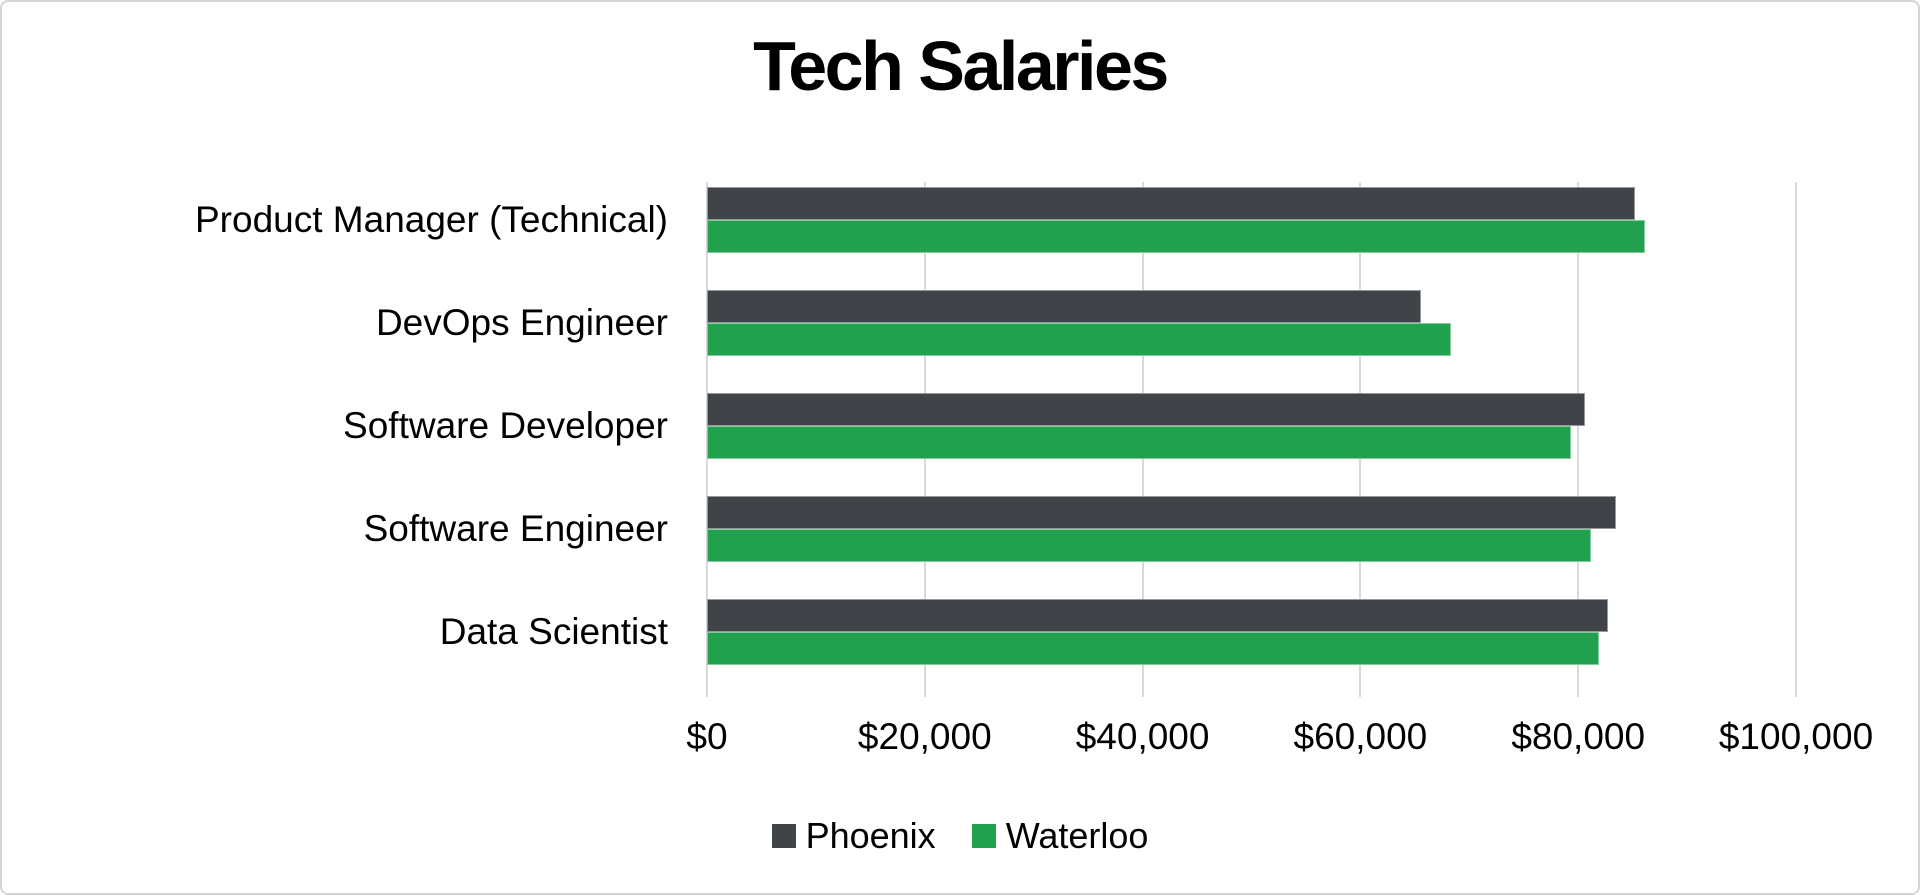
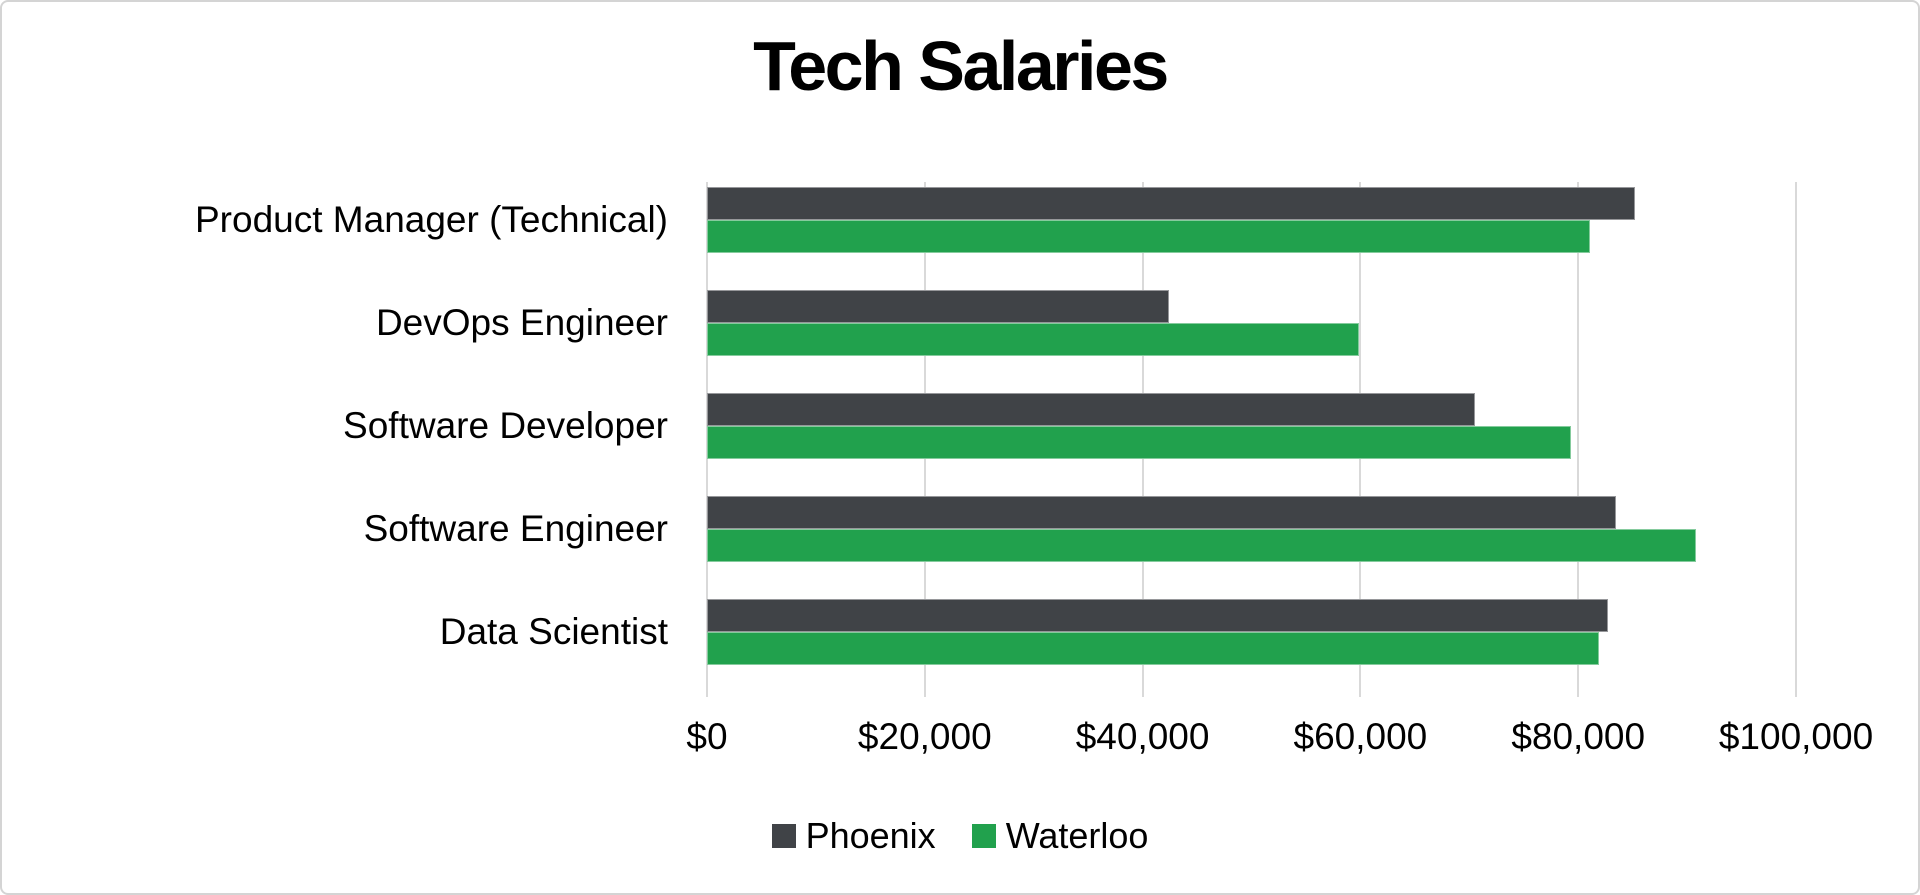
Waterloo/Product Manager (Technical): $86100 -> $81100
Phoenix/DevOps Engineer: $65600 -> $42400
Waterloo/DevOps Engineer: $68300 -> $59900
Phoenix/Software Developer: $80600 -> $70500
Waterloo/Software Engineer: $81200 -> $90800
